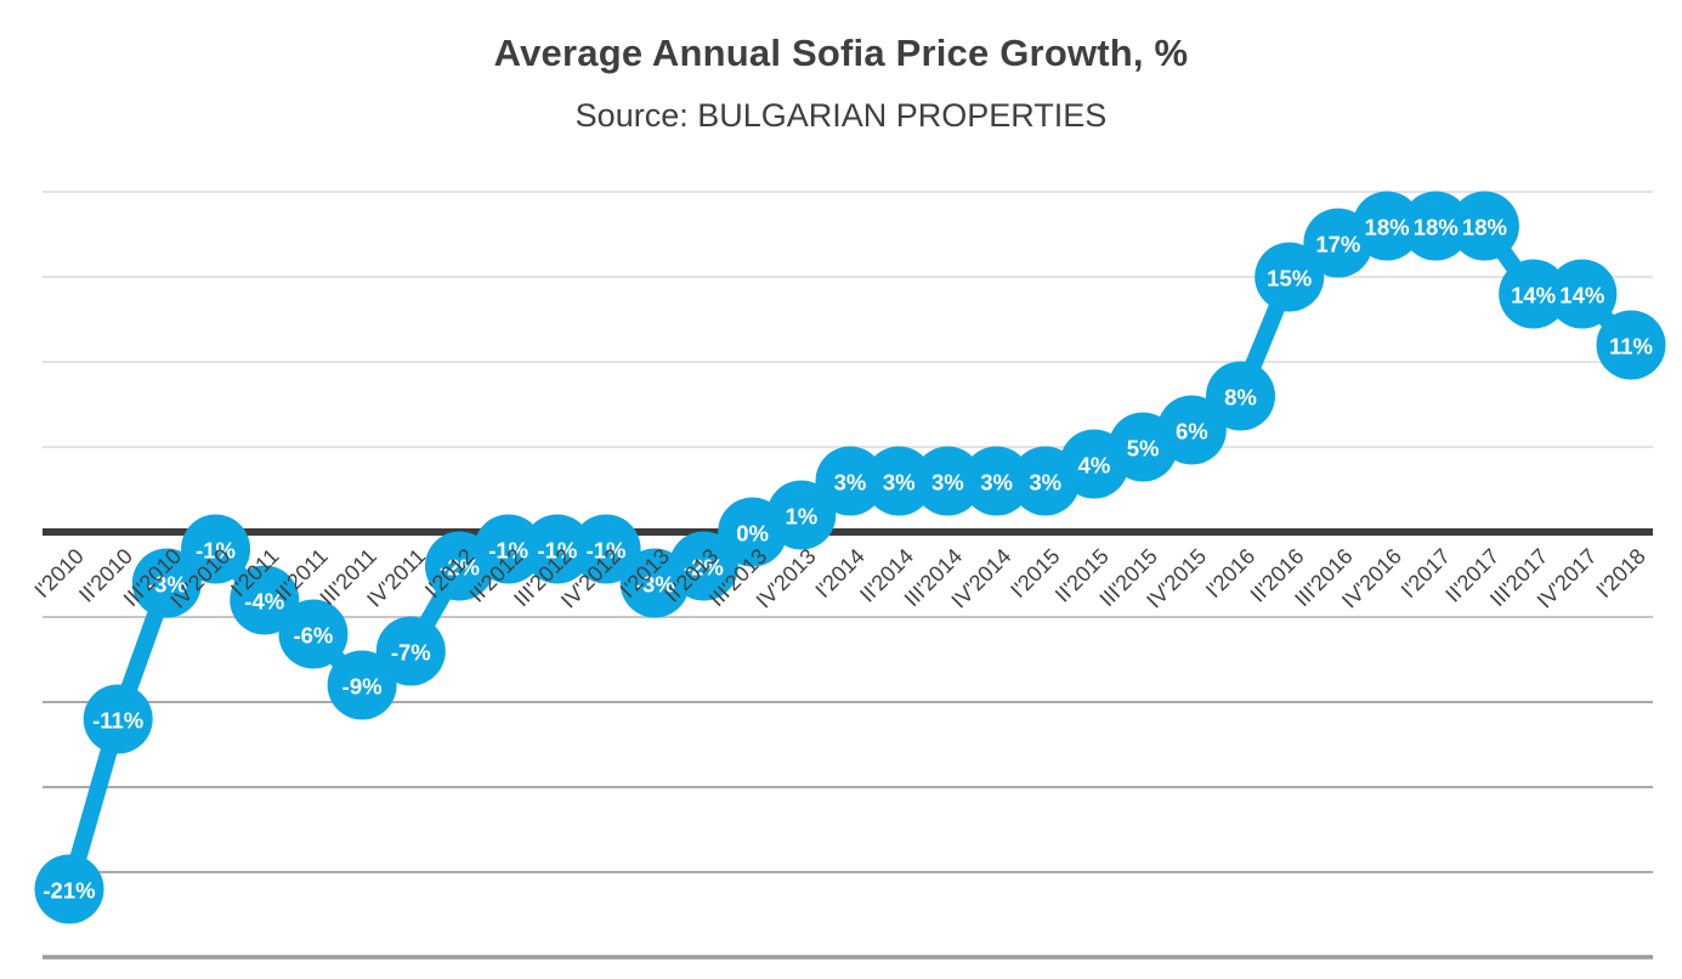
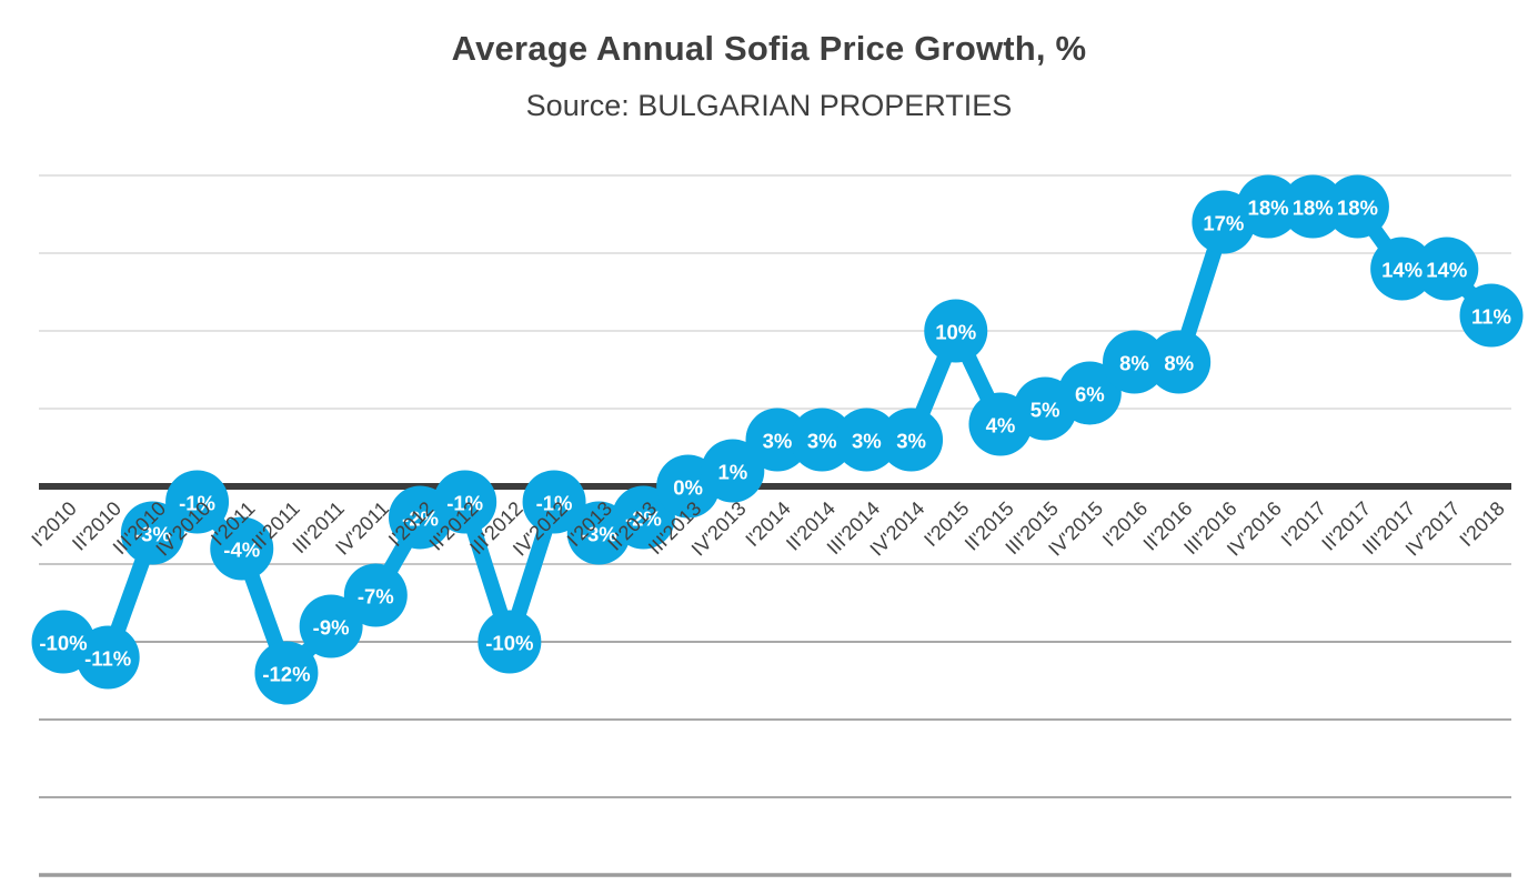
I'2010: -21% -> -10%
II'2011: -6% -> -12%
III'2012: -1% -> -10%
I'2015: 3% -> 10%
II'2016: 15% -> 8%
